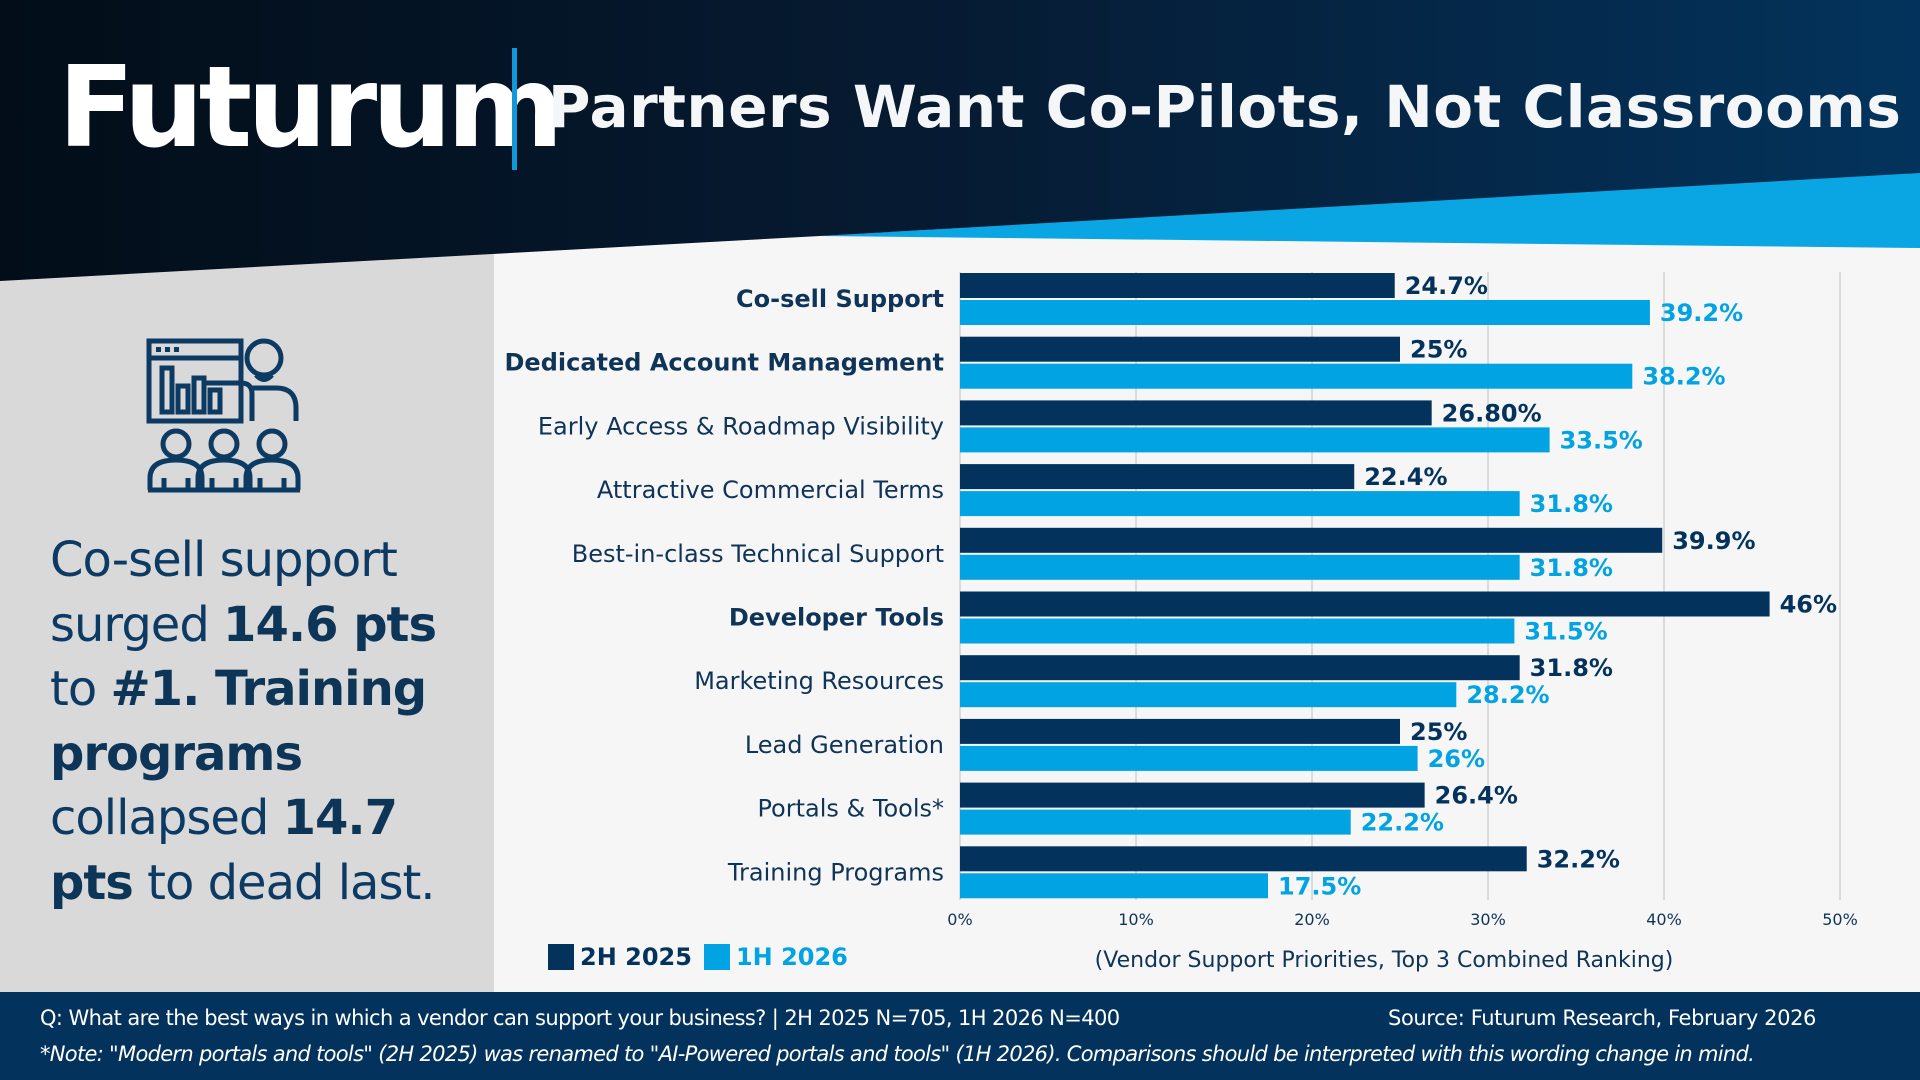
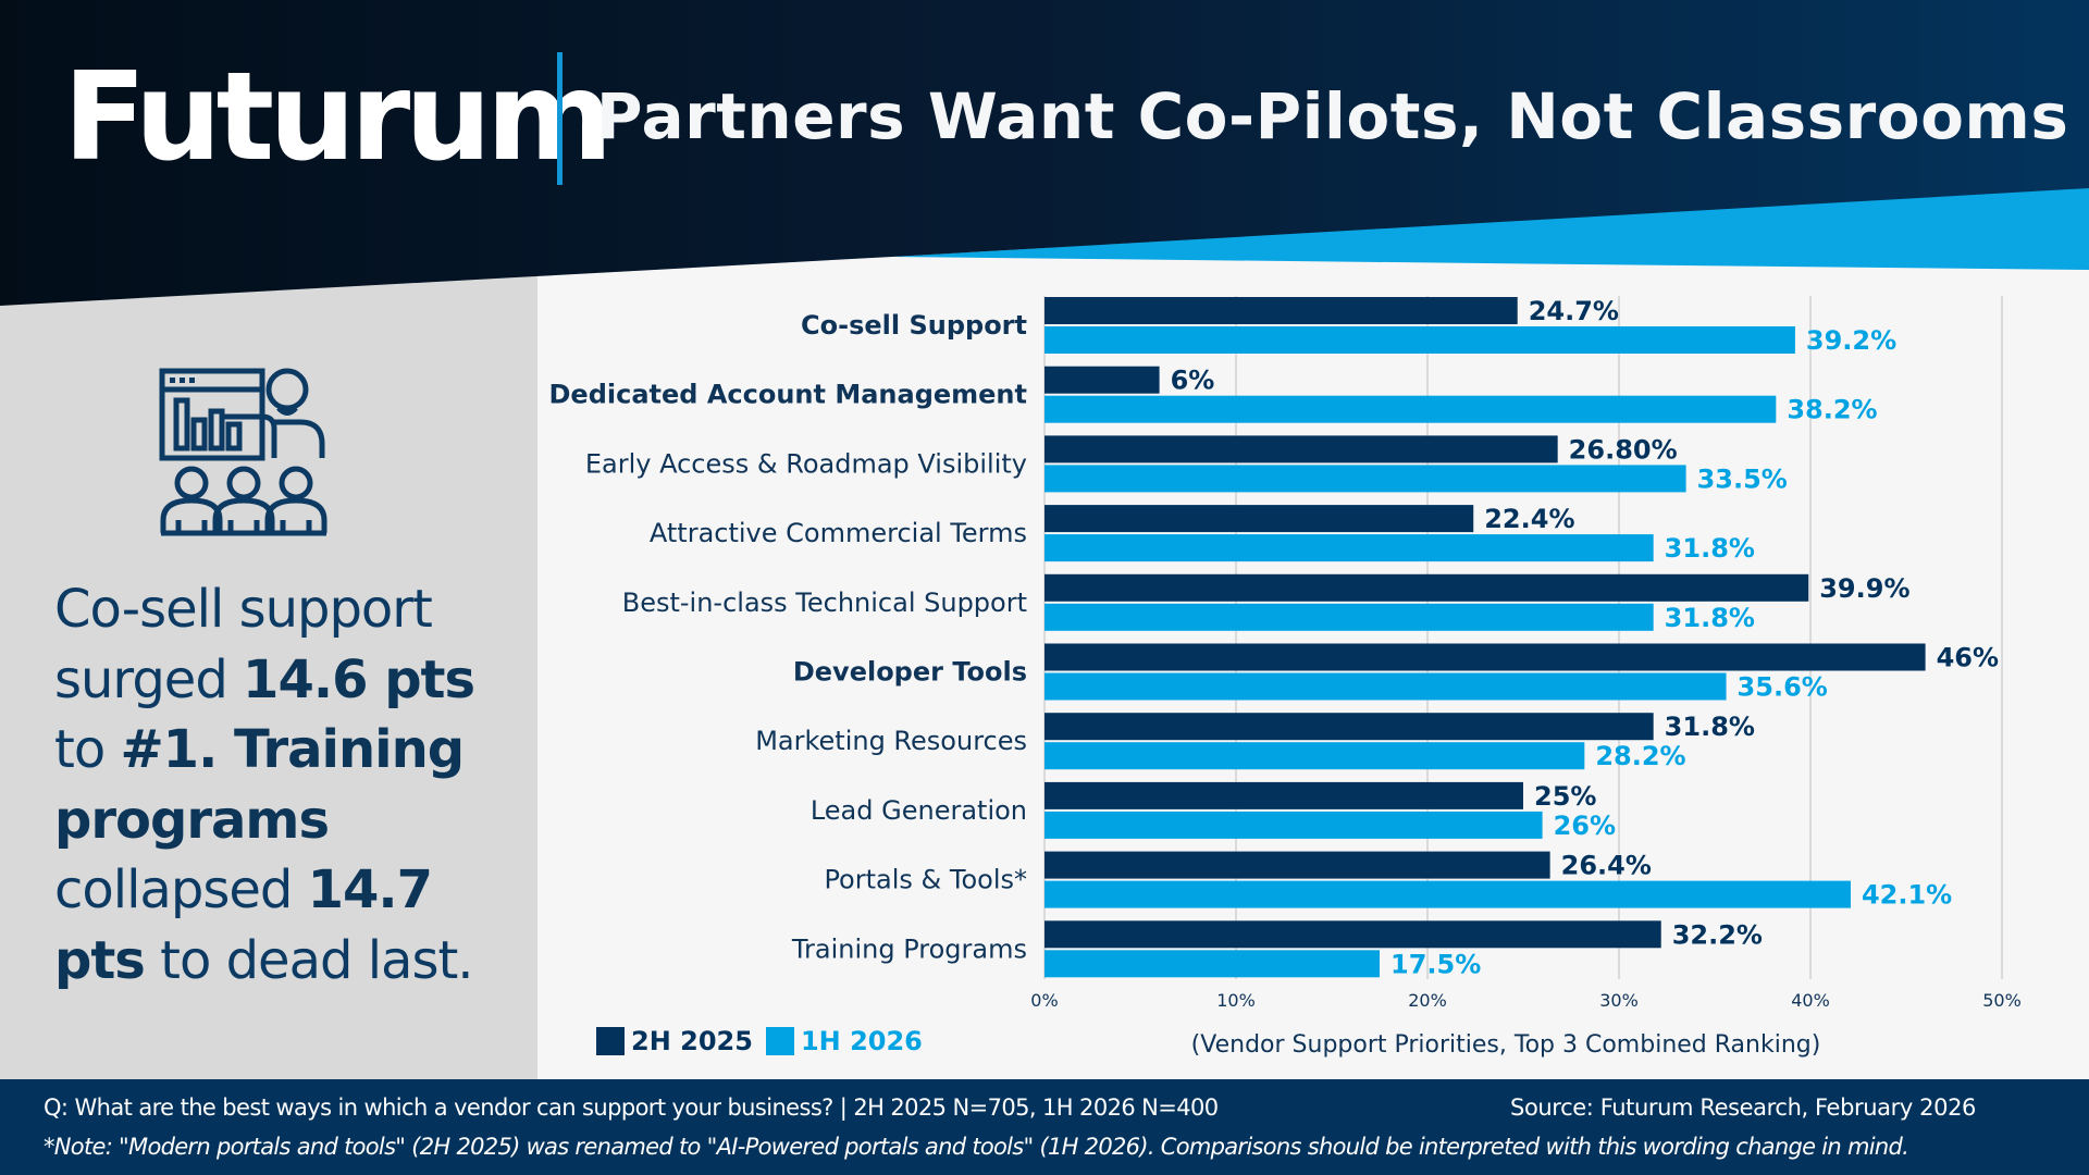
2H 2025/Dedicated Account Management: 25% -> 6%
1H 2026/Developer Tools: 31.5% -> 35.6%
1H 2026/Portals & Tools*: 22.2% -> 42.1%
